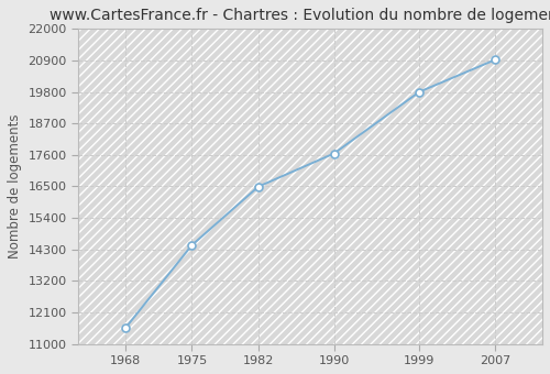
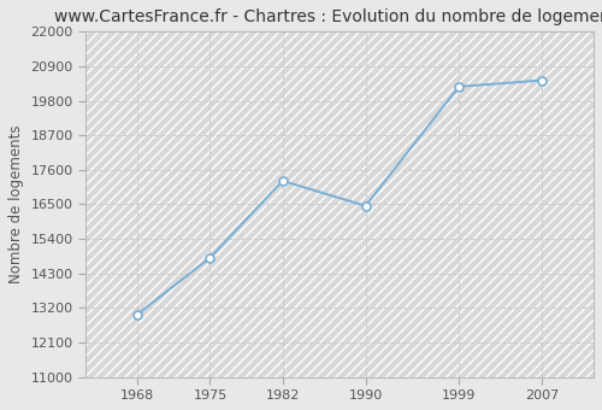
1968: 11560 -> 13000
1975: 14450 -> 14800
1982: 16490 -> 17250
1990: 17650 -> 16450
1999: 19800 -> 20250
2007: 20920 -> 20450
